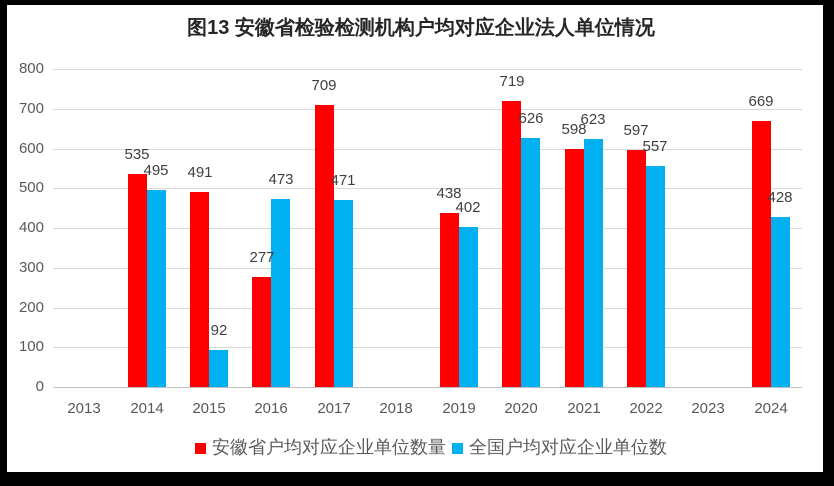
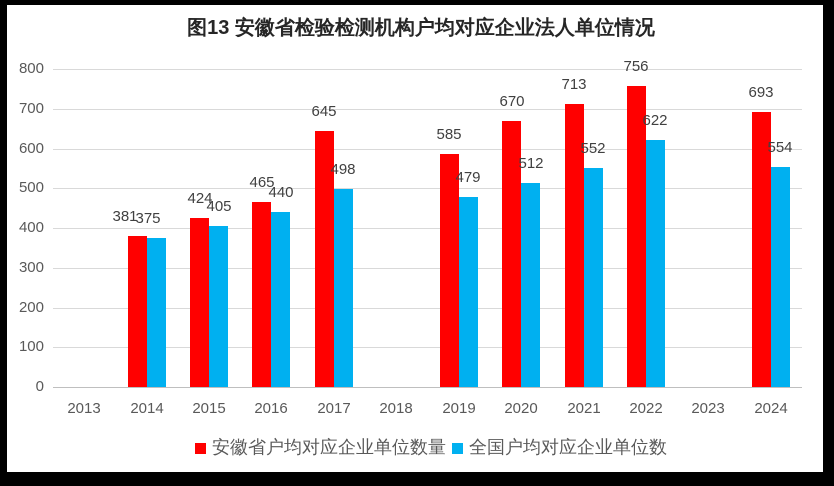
安徽省户均对应企业单位数量/2014: 535 -> 381
全国户均对应企业单位数/2014: 495 -> 375
安徽省户均对应企业单位数量/2015: 491 -> 424
全国户均对应企业单位数/2015: 92 -> 405
安徽省户均对应企业单位数量/2016: 277 -> 465
全国户均对应企业单位数/2016: 473 -> 440
安徽省户均对应企业单位数量/2017: 709 -> 645
全国户均对应企业单位数/2017: 471 -> 498
安徽省户均对应企业单位数量/2019: 438 -> 585
全国户均对应企业单位数/2019: 402 -> 479
安徽省户均对应企业单位数量/2020: 719 -> 670
全国户均对应企业单位数/2020: 626 -> 512
安徽省户均对应企业单位数量/2021: 598 -> 713
全国户均对应企业单位数/2021: 623 -> 552
安徽省户均对应企业单位数量/2022: 597 -> 756
全国户均对应企业单位数/2022: 557 -> 622
安徽省户均对应企业单位数量/2024: 669 -> 693
全国户均对应企业单位数/2024: 428 -> 554
